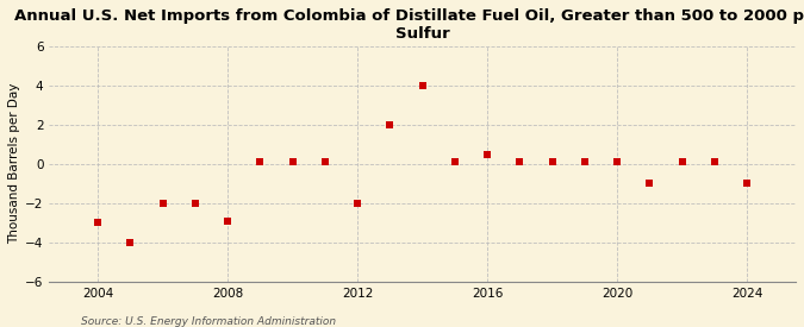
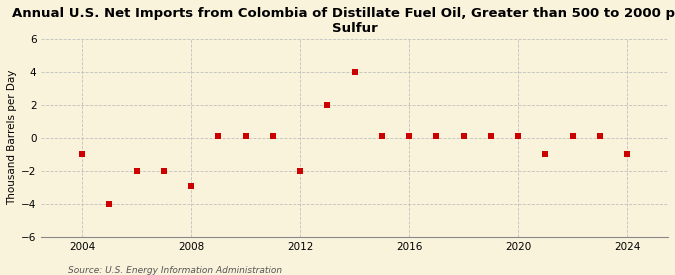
2004: -3.0 -> -1.0
2016: 0.5 -> 0.1
